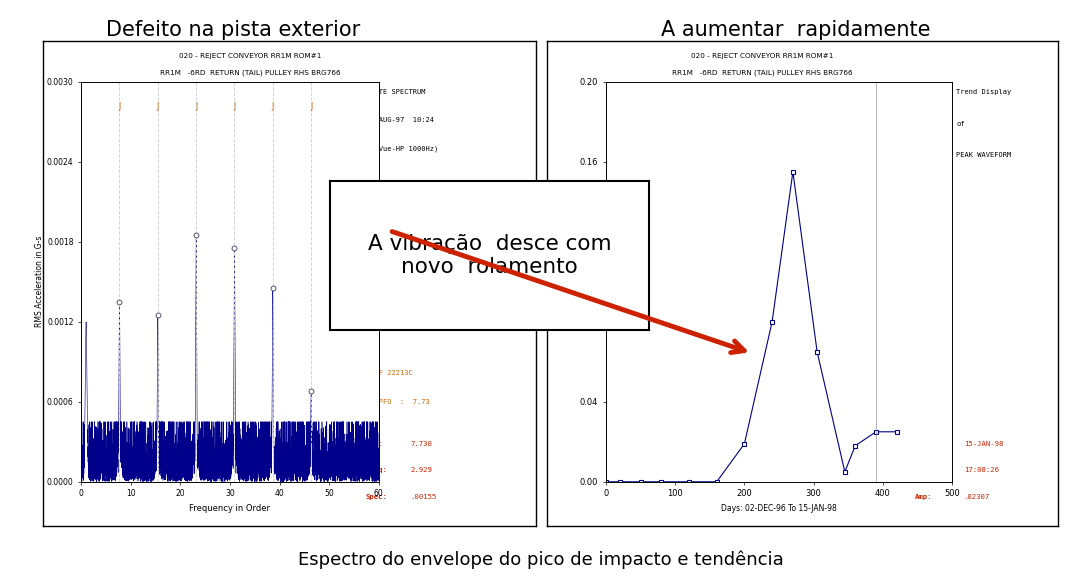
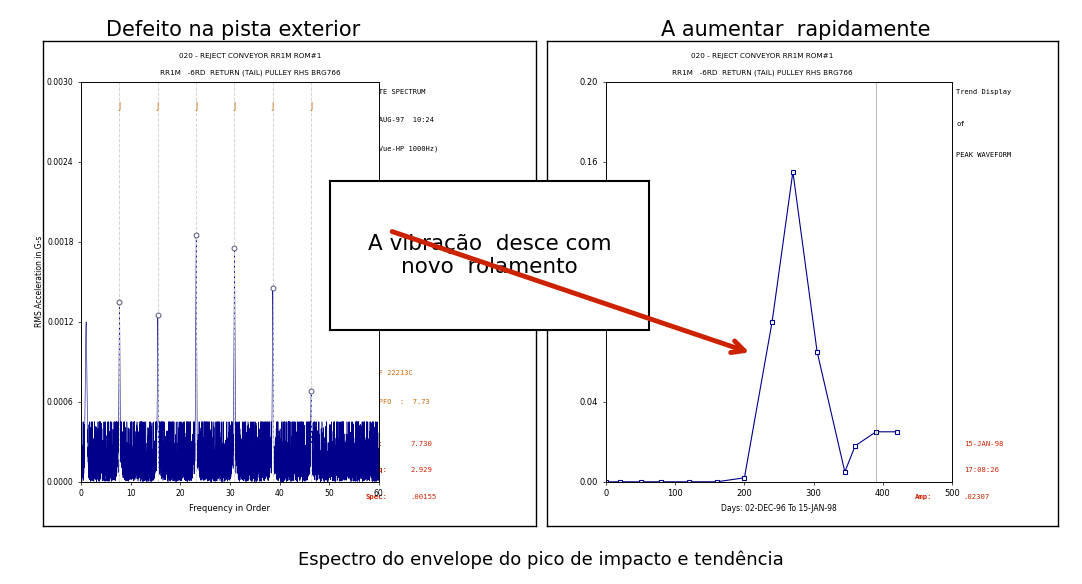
200: 0.019 -> 0.002
